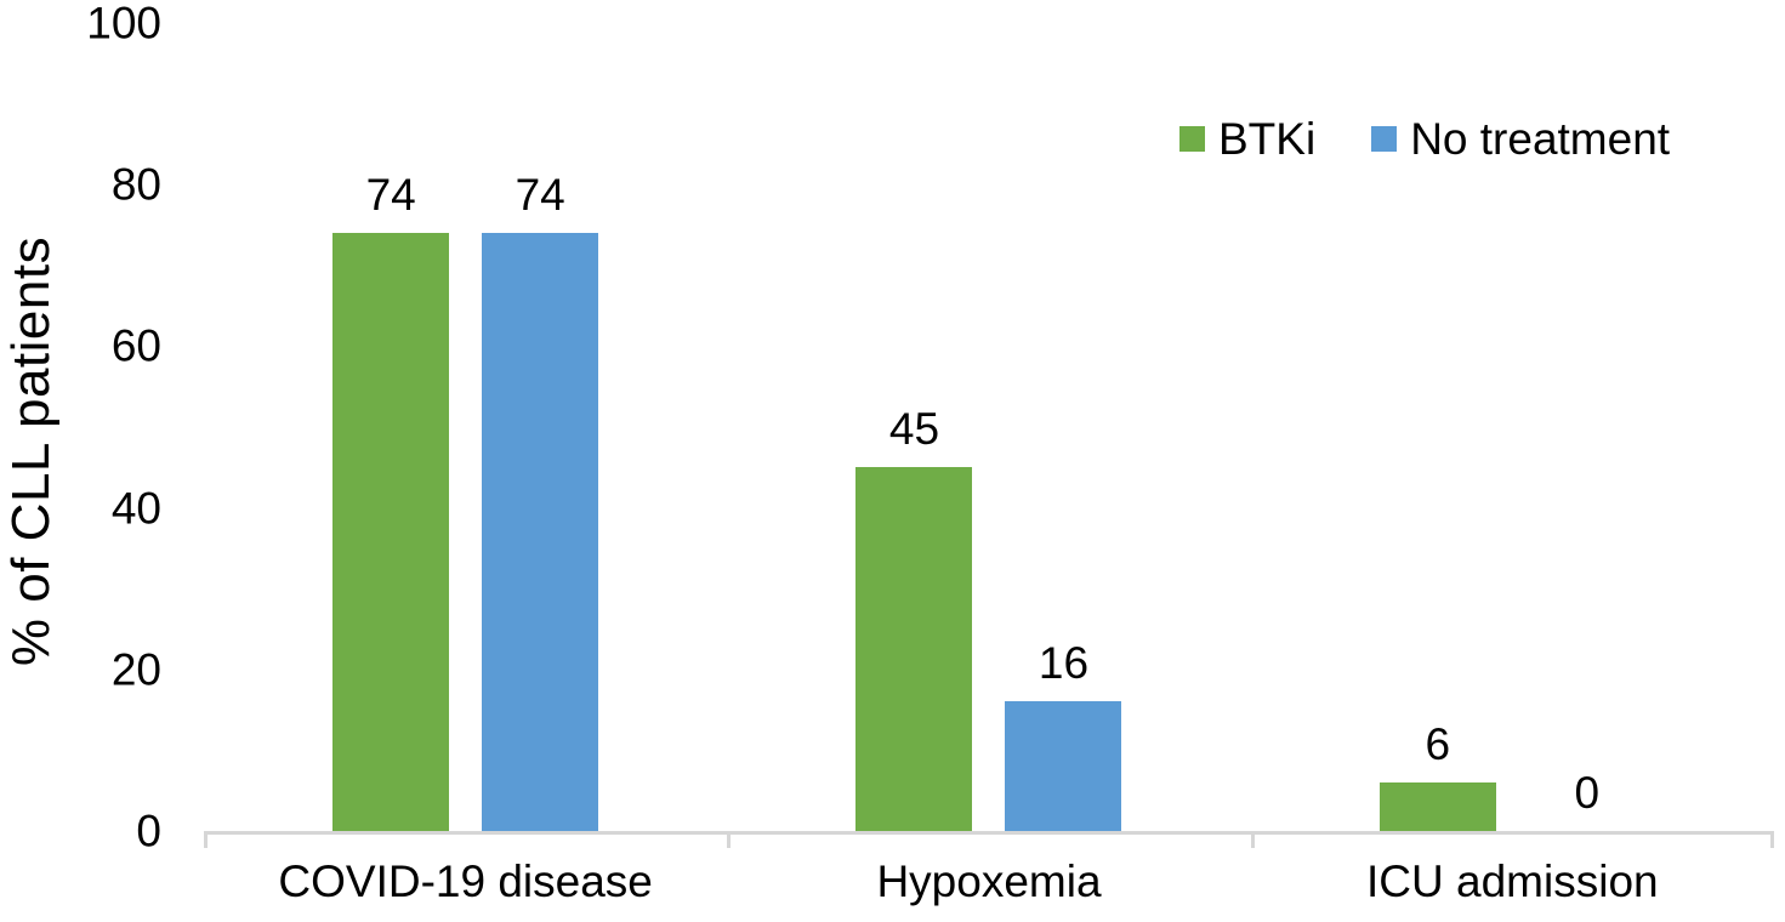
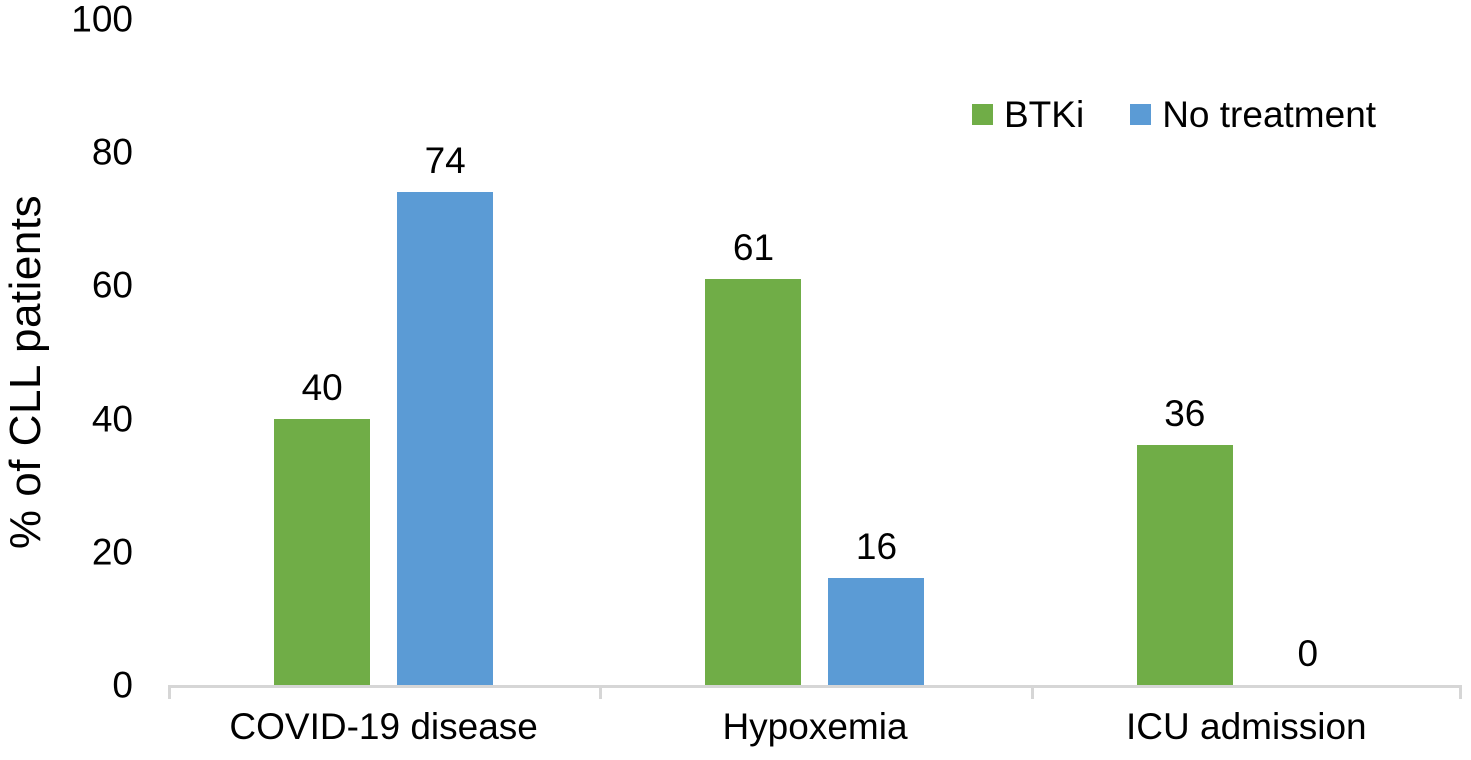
BTKi/COVID-19 disease: 74 -> 40
BTKi/Hypoxemia: 45 -> 61
BTKi/ICU admission: 6 -> 36
